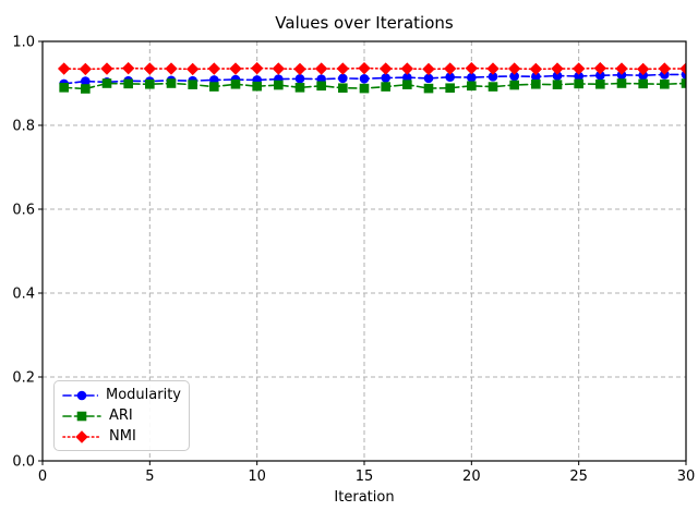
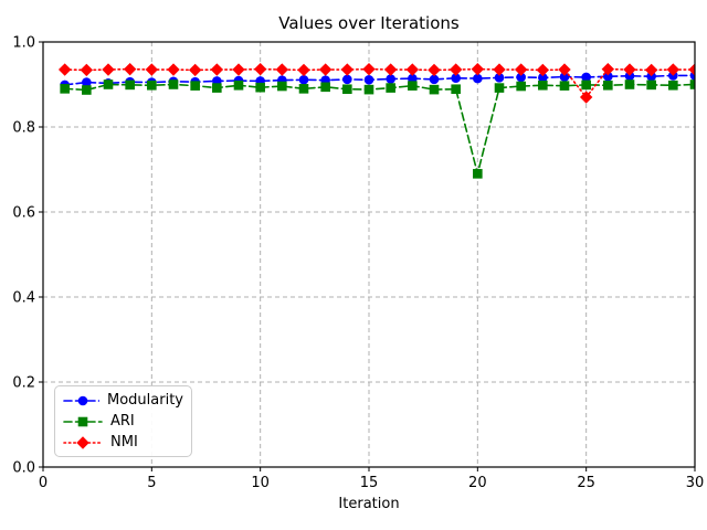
ARI/20: 0.89 -> 0.69
NMI/25: 0.94 -> 0.87
